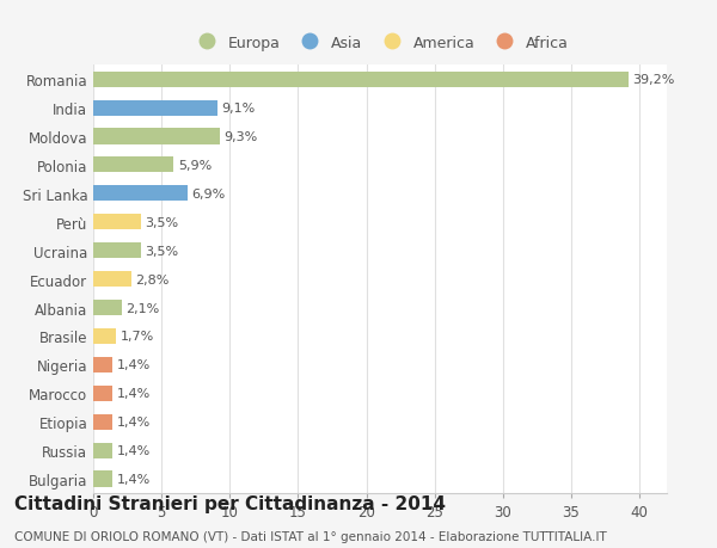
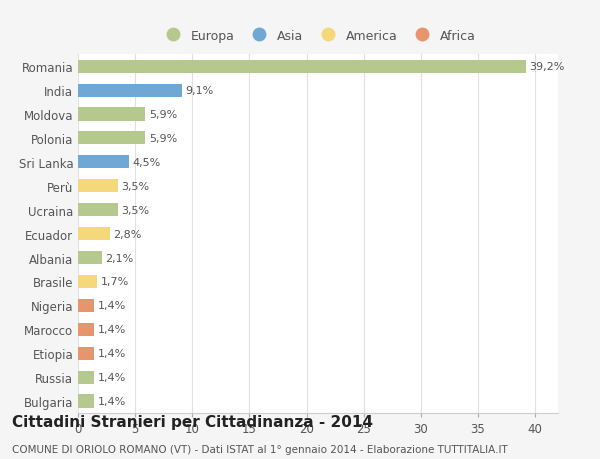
Moldova: 9,3% -> 5,9%
Sri Lanka: 6,9% -> 4,5%
